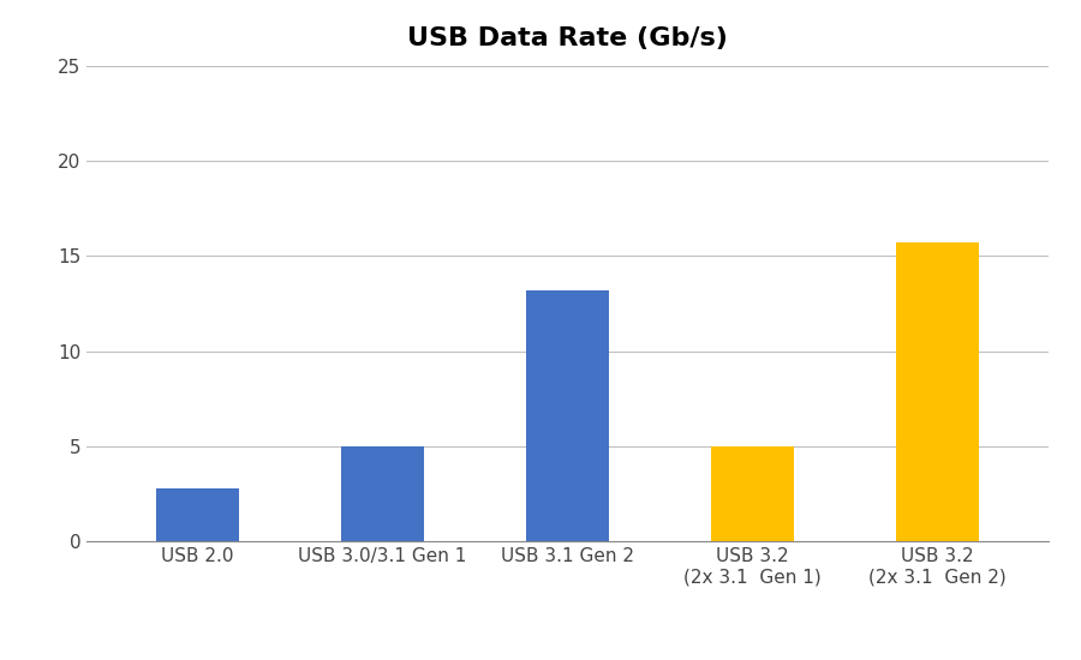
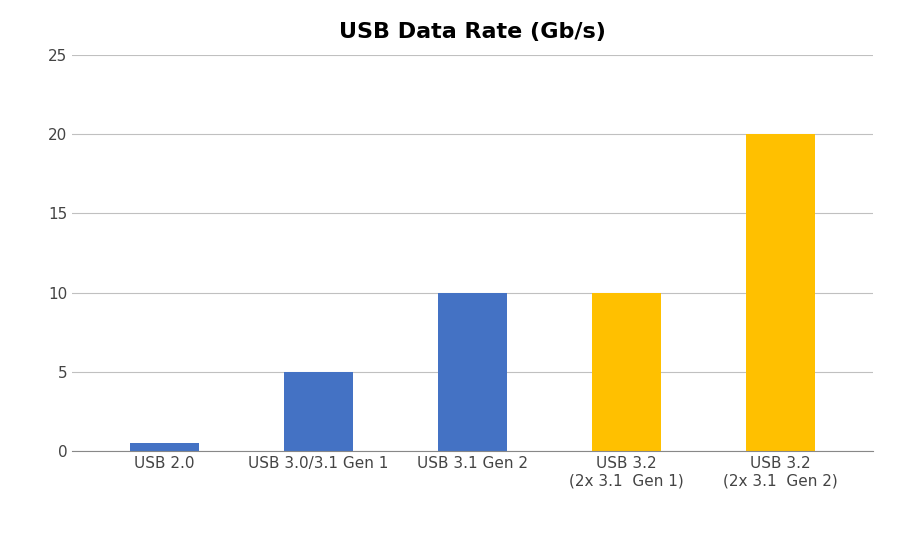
USB 2.0: 2.8 -> 0.5
USB 3.1 Gen 2: 13.2 -> 10.0
USB 3.2 (2x 3.1 Gen 1): 5.0 -> 10.0
USB 3.2 (2x 3.1 Gen 2): 15.7 -> 20.0
